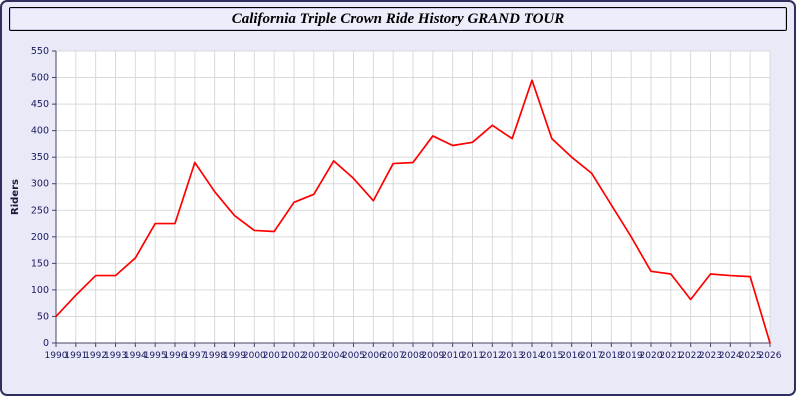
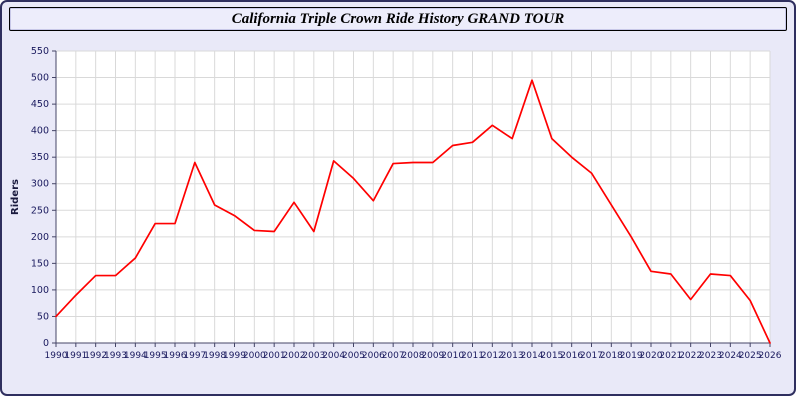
1998: 280 -> 260
2003: 280 -> 210
2009: 390 -> 340
2025: 120 -> 80
